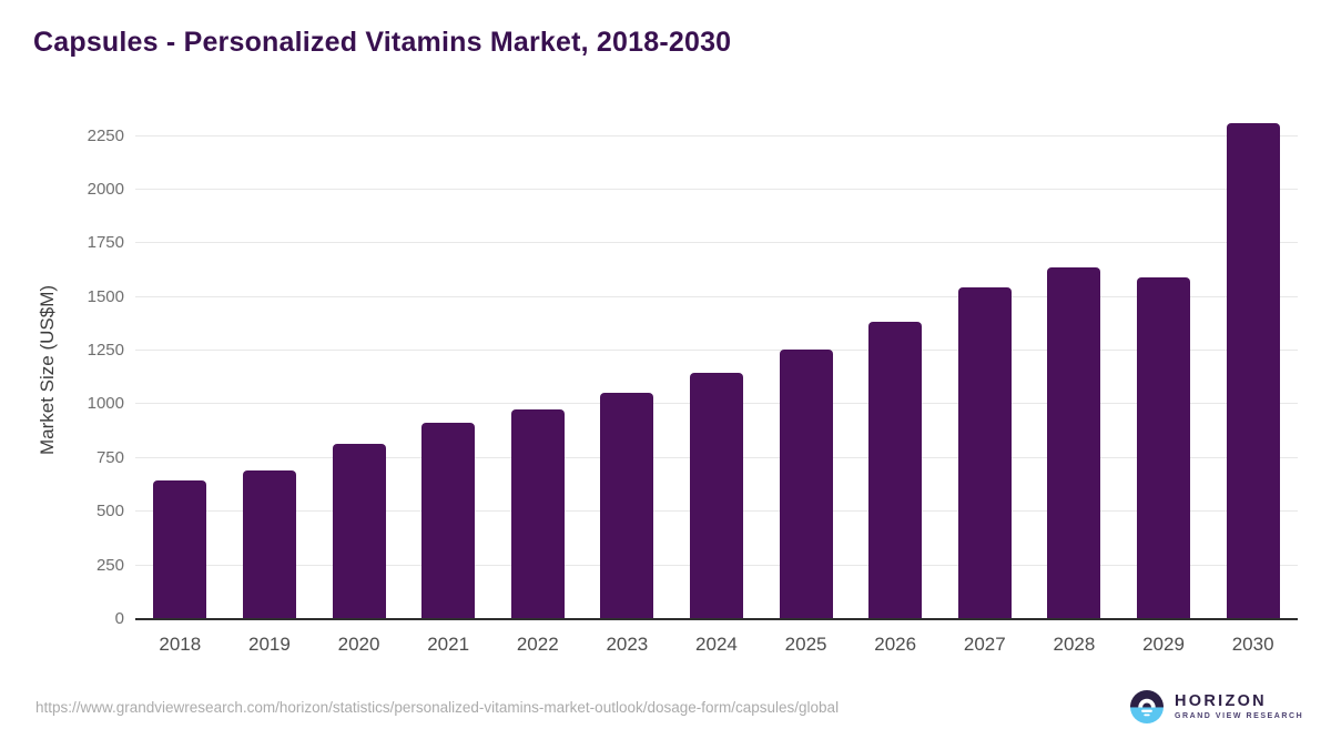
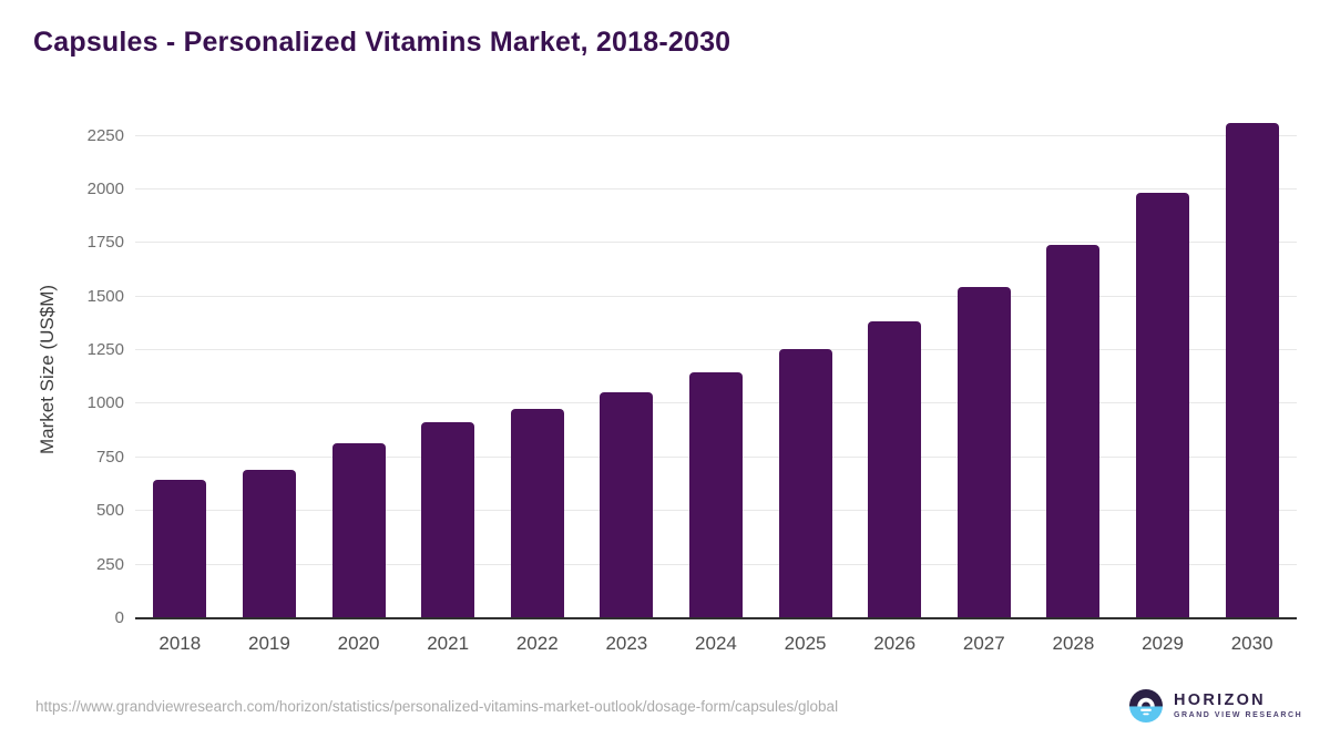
2028: 1640 -> 1740
2029: 1590 -> 1980
